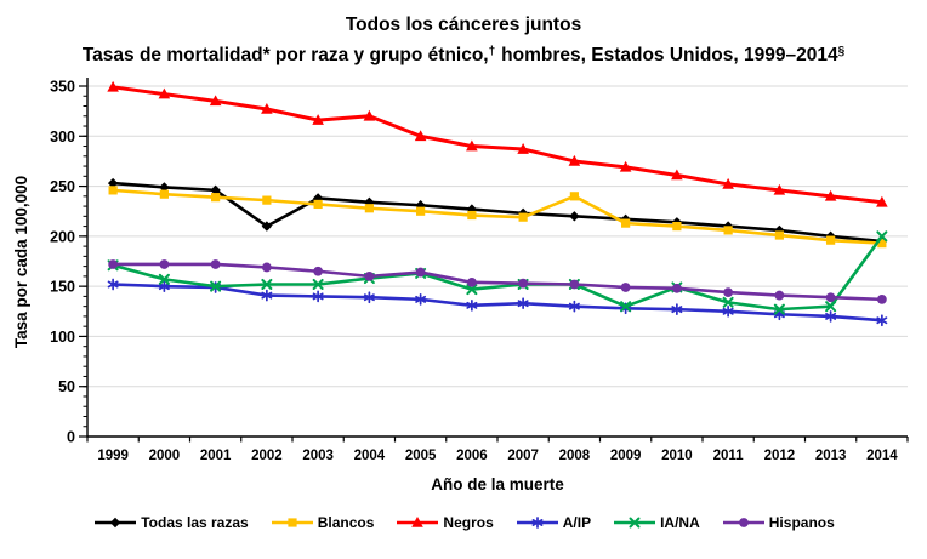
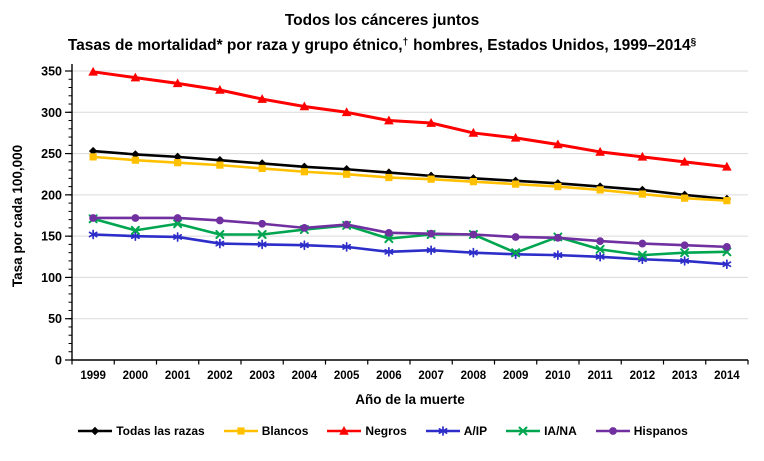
IA/NA/2001: 150 -> 160
Todas las razas/2002: 210 -> 240
Negros/2004: 320 -> 310
Blancos/2008: 240 -> 220
IA/NA/2014: 200 -> 130
